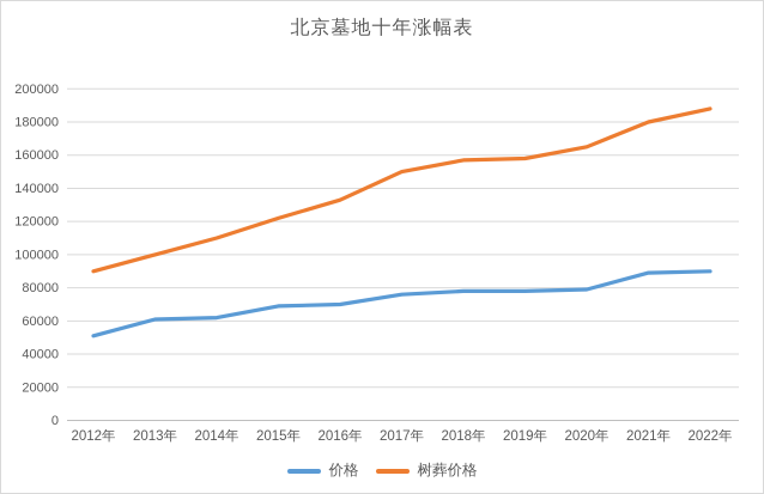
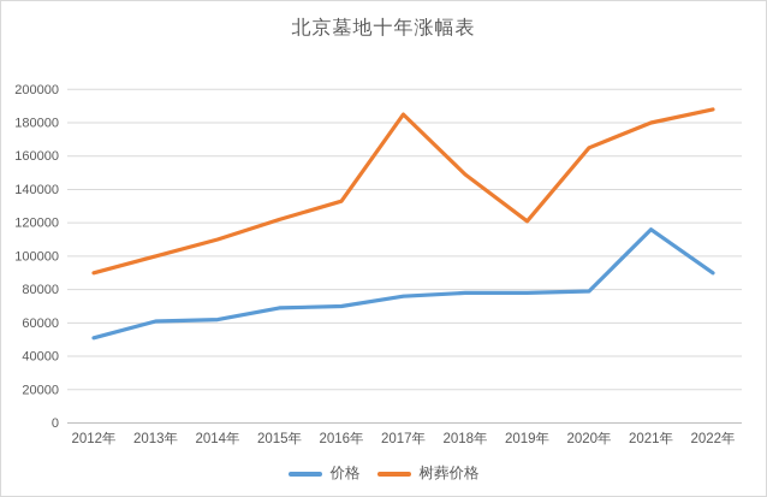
树葬价格/2017年: 150000 -> 185000
树葬价格/2018年: 157000 -> 149000
树葬价格/2019年: 158000 -> 121000
价格/2021年: 89000 -> 116000
